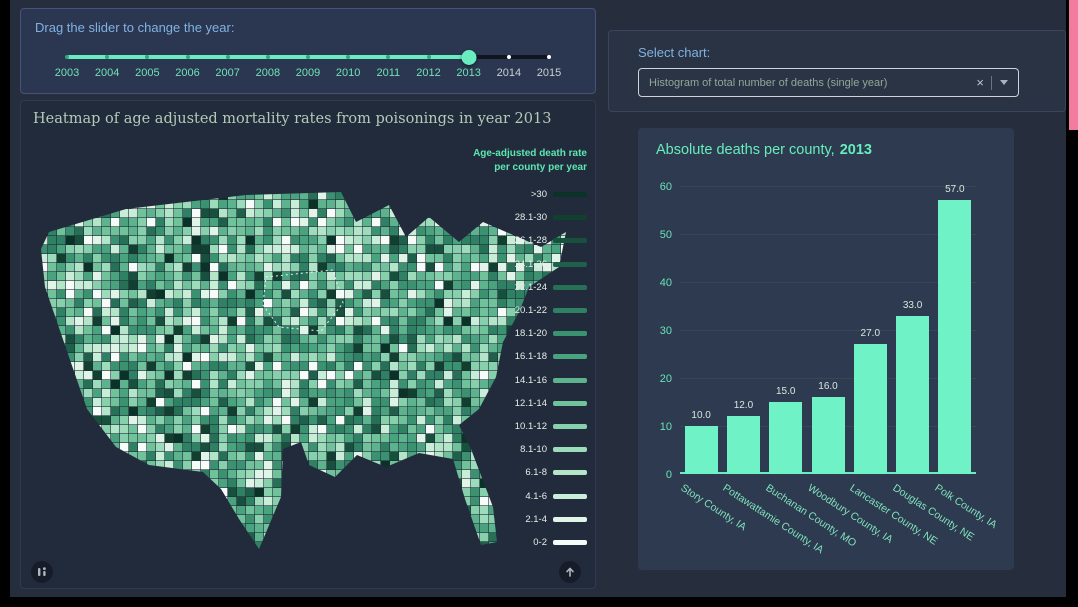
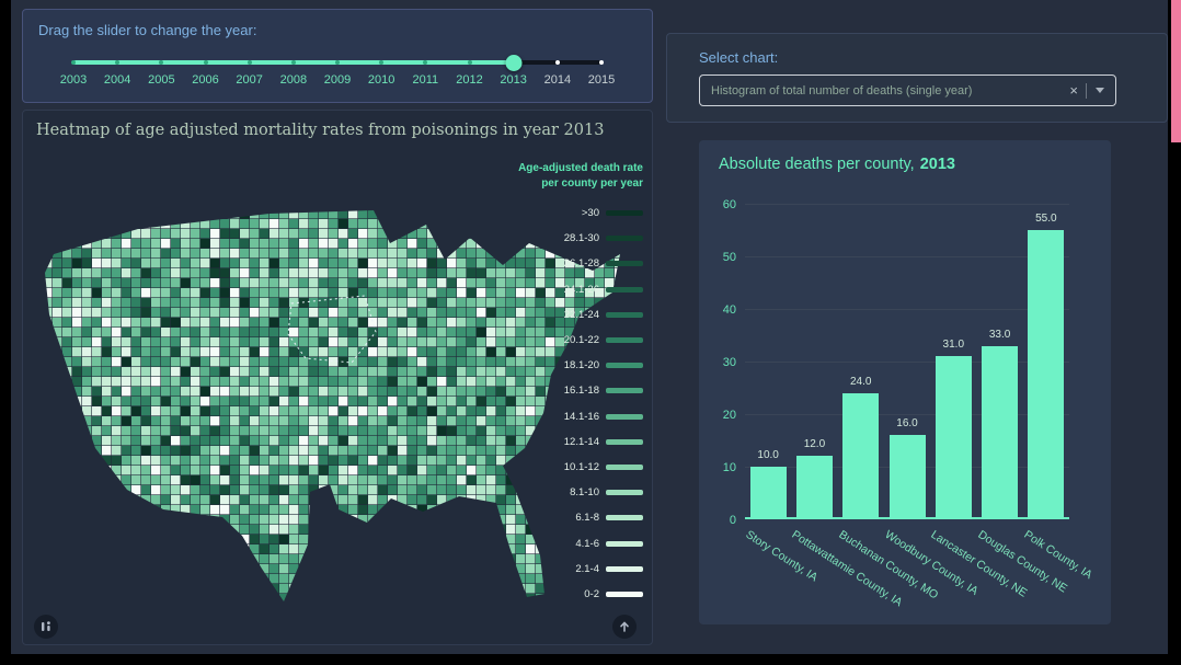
Buchanan County, MO: 15.0 -> 24.0
Lancaster County, NE: 27.0 -> 31.0
Polk County, IA: 57.0 -> 55.0
